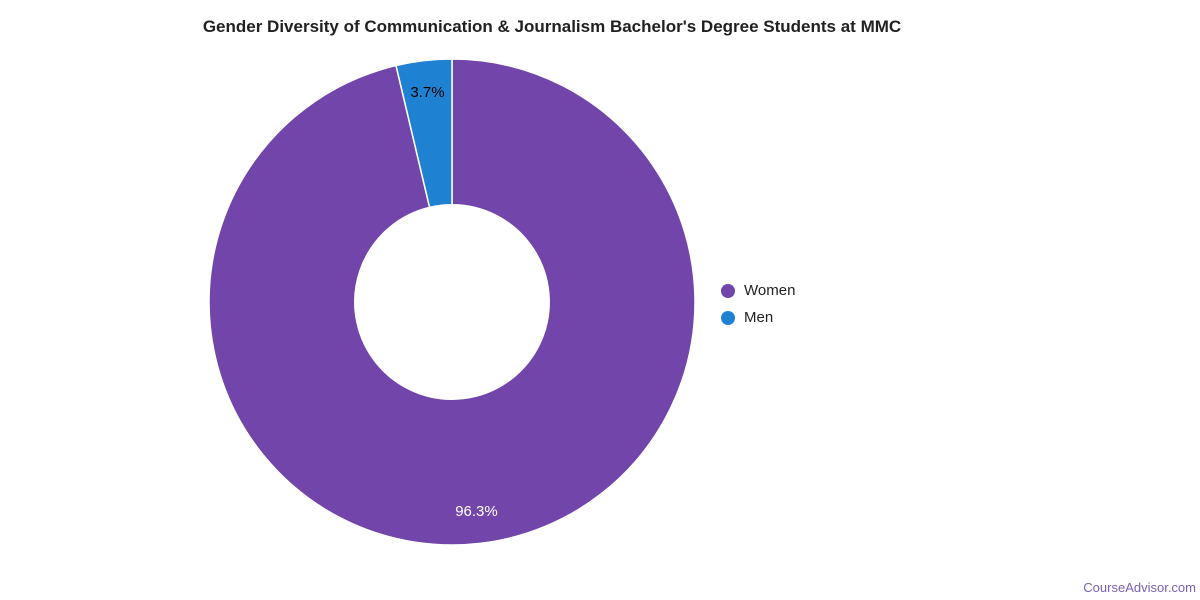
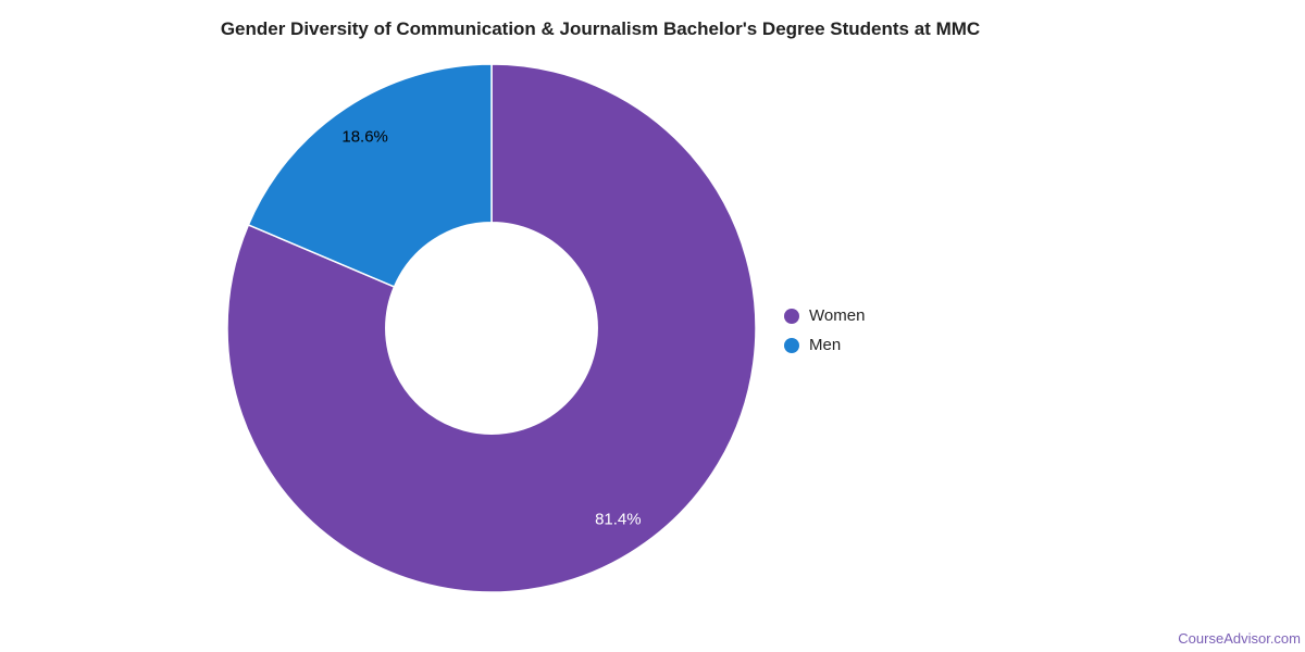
Women: 96.3% -> 81.4%
Men: 3.7% -> 18.6%
